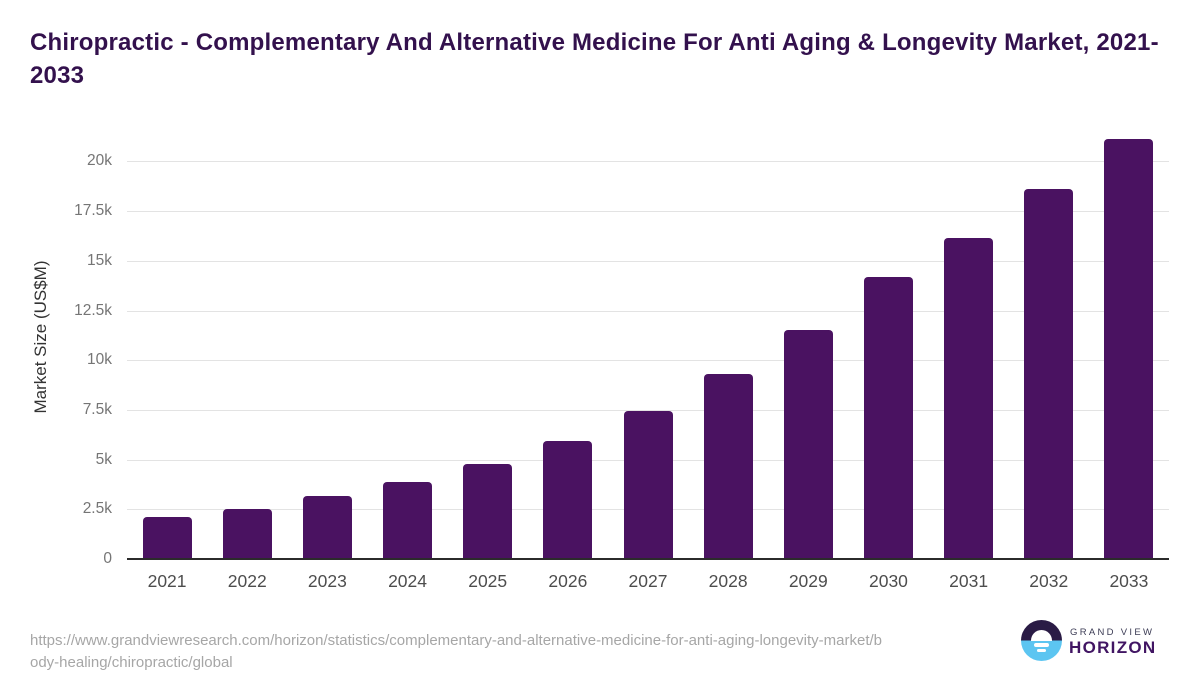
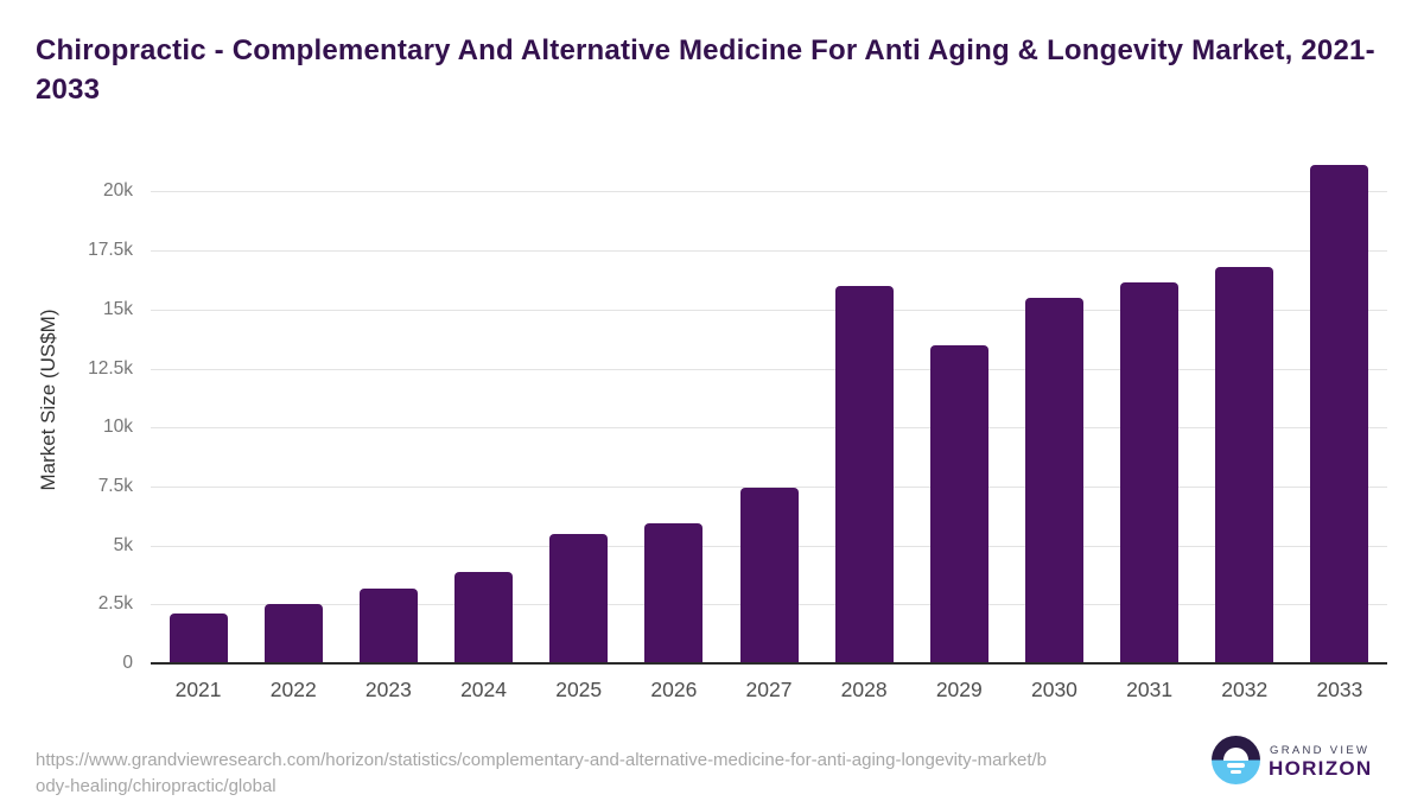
2025: 4.8k -> 5.5k
2028: 9.3k -> 16.0k
2029: 11.5k -> 13.5k
2030: 14.2k -> 15.5k
2032: 18.6k -> 16.8k
